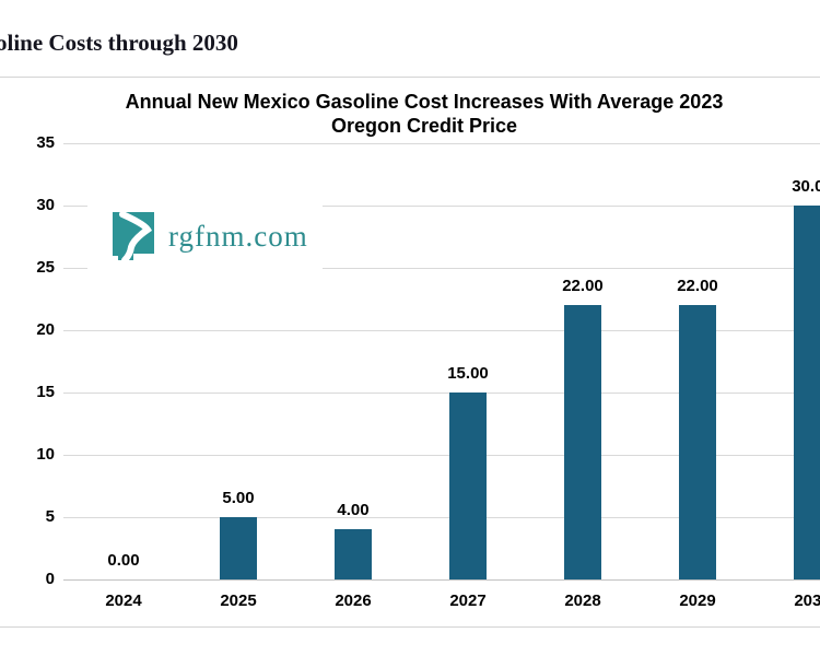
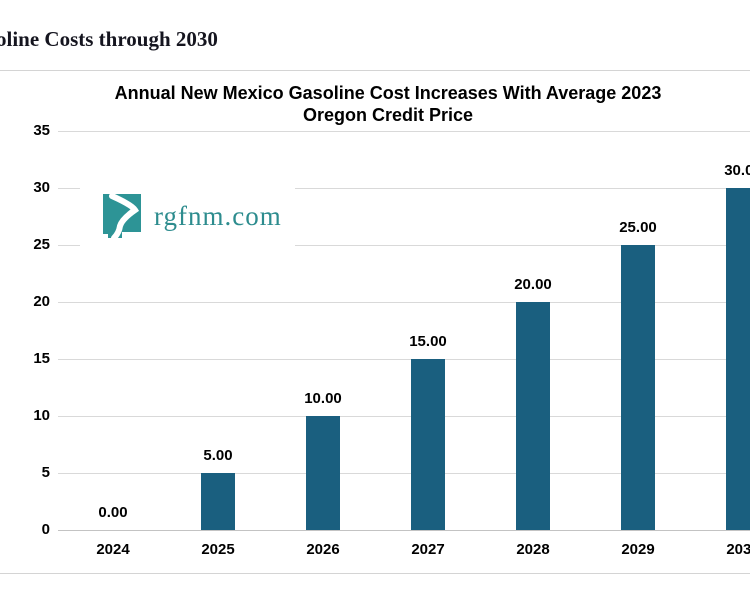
2026: 4.00 -> 10.00
2028: 22.00 -> 20.00
2029: 22.00 -> 25.00
